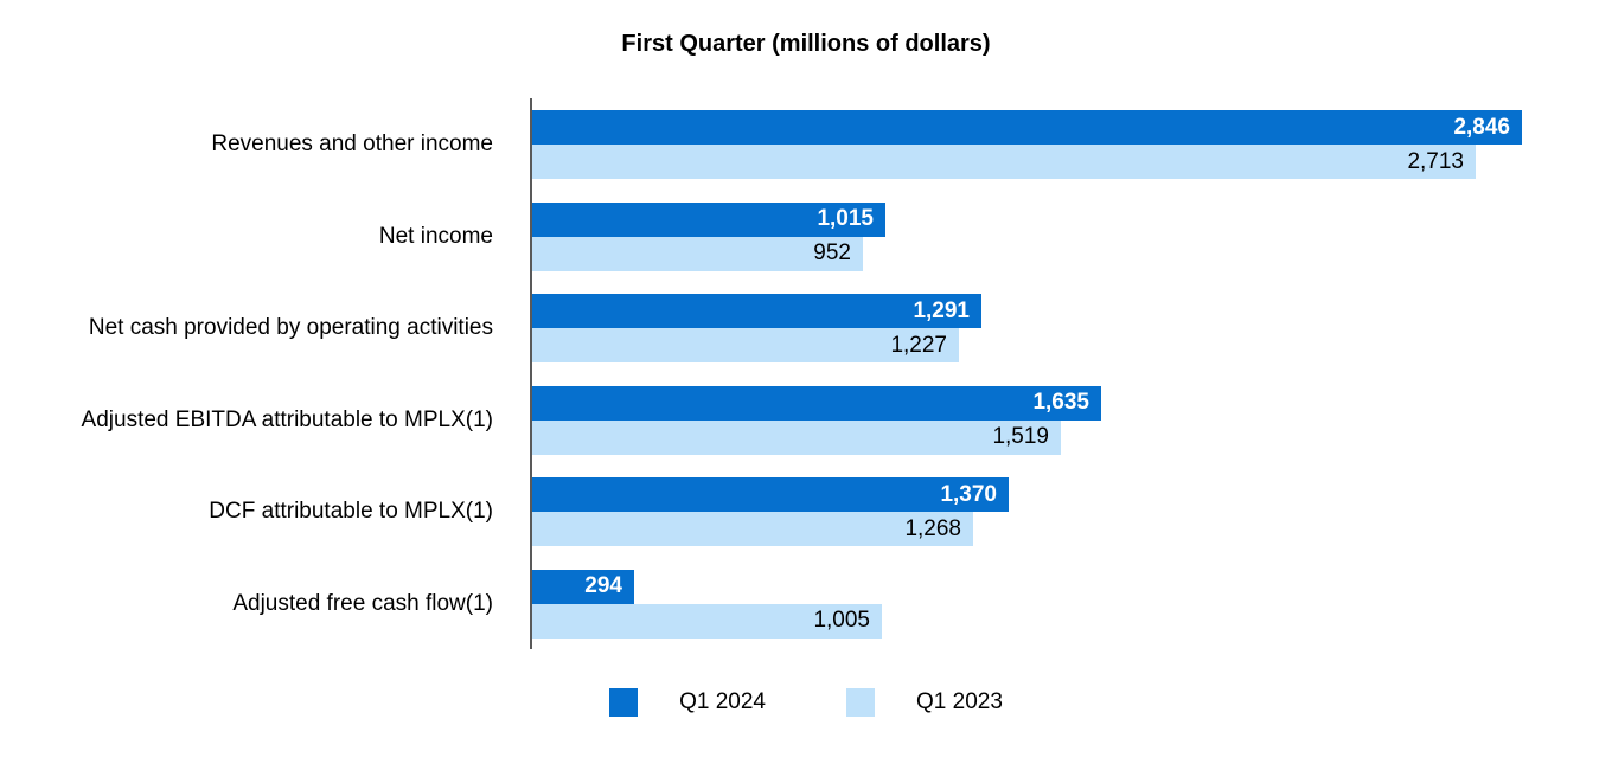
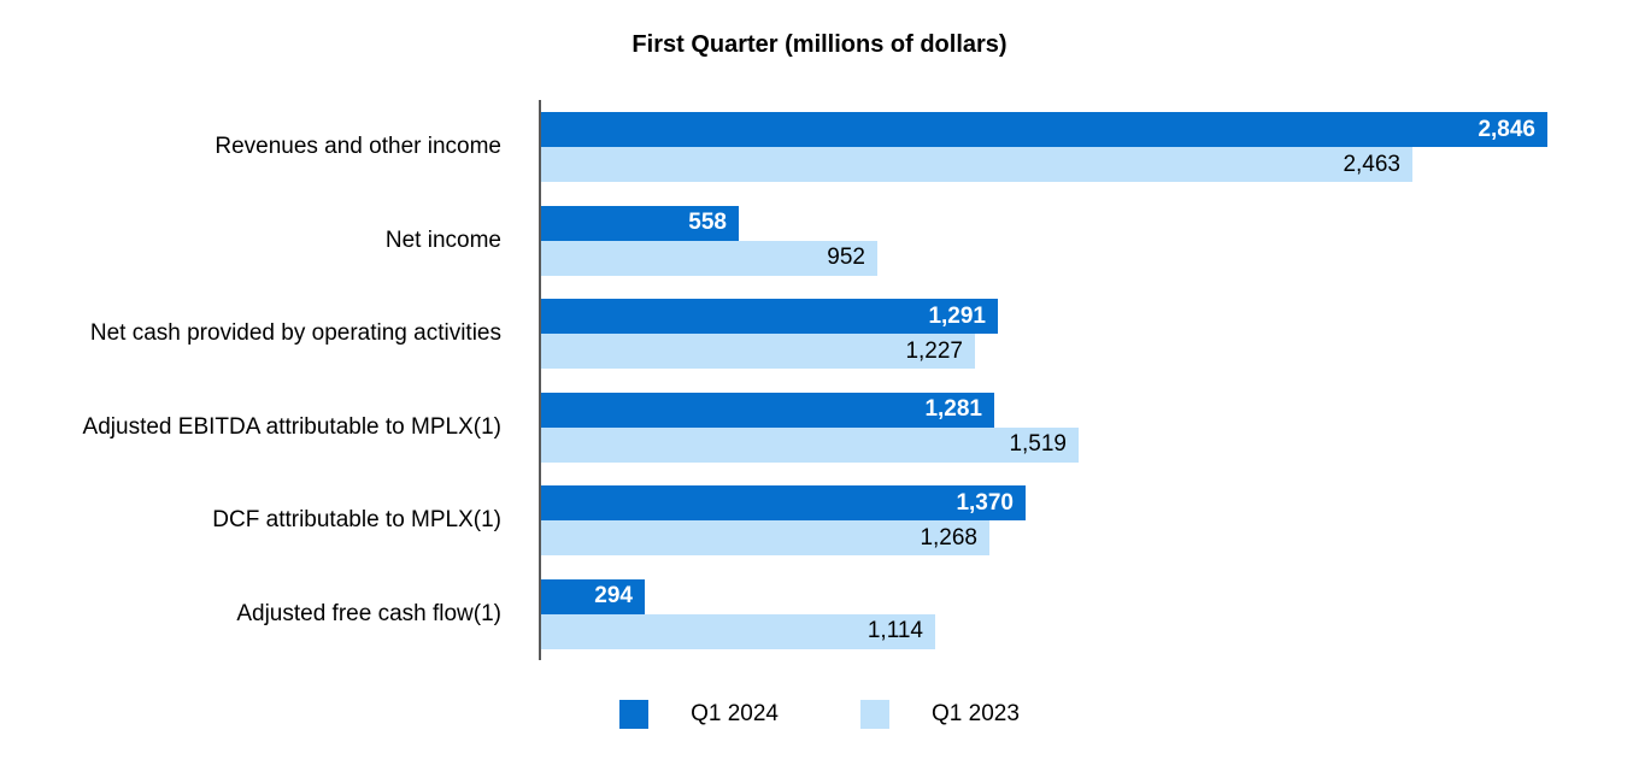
Q1 2023/Revenues and other income: 2,713 -> 2,463
Q1 2024/Net income: 1,015 -> 558
Q1 2024/Adjusted EBITDA attributable to MPLX(1): 1,635 -> 1,281
Q1 2023/Adjusted free cash flow(1): 1,005 -> 1,114
